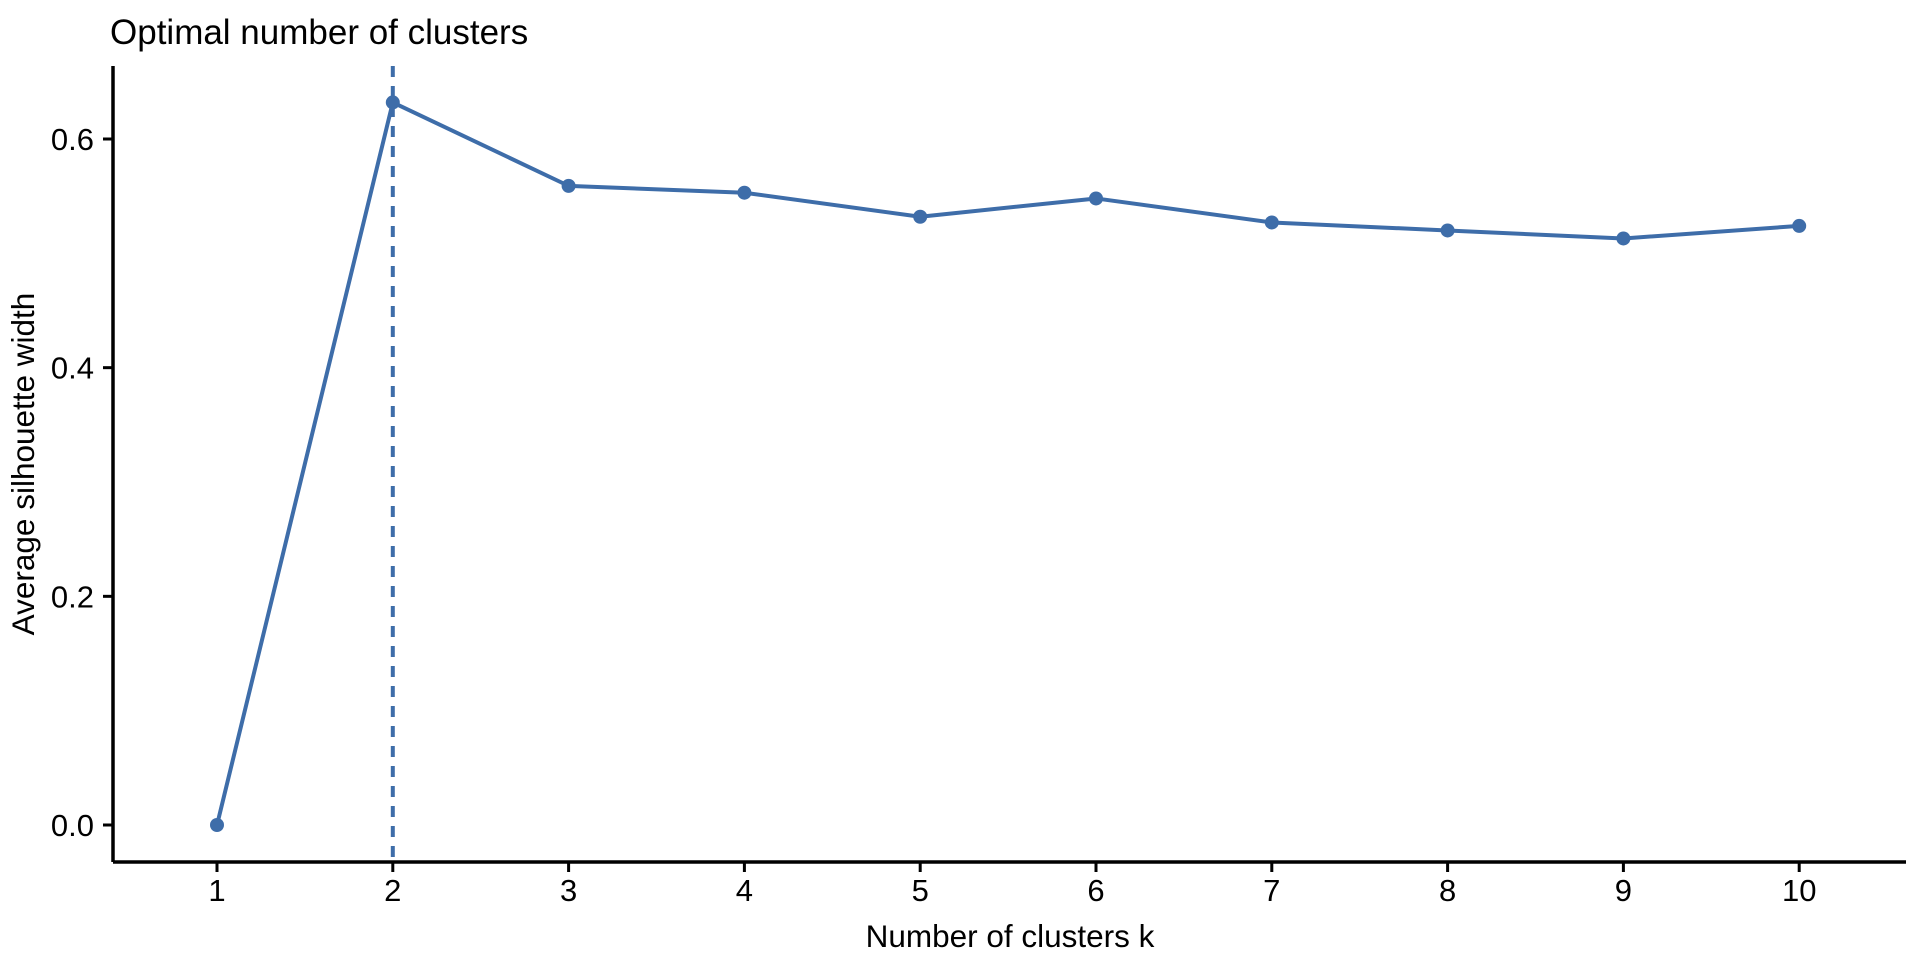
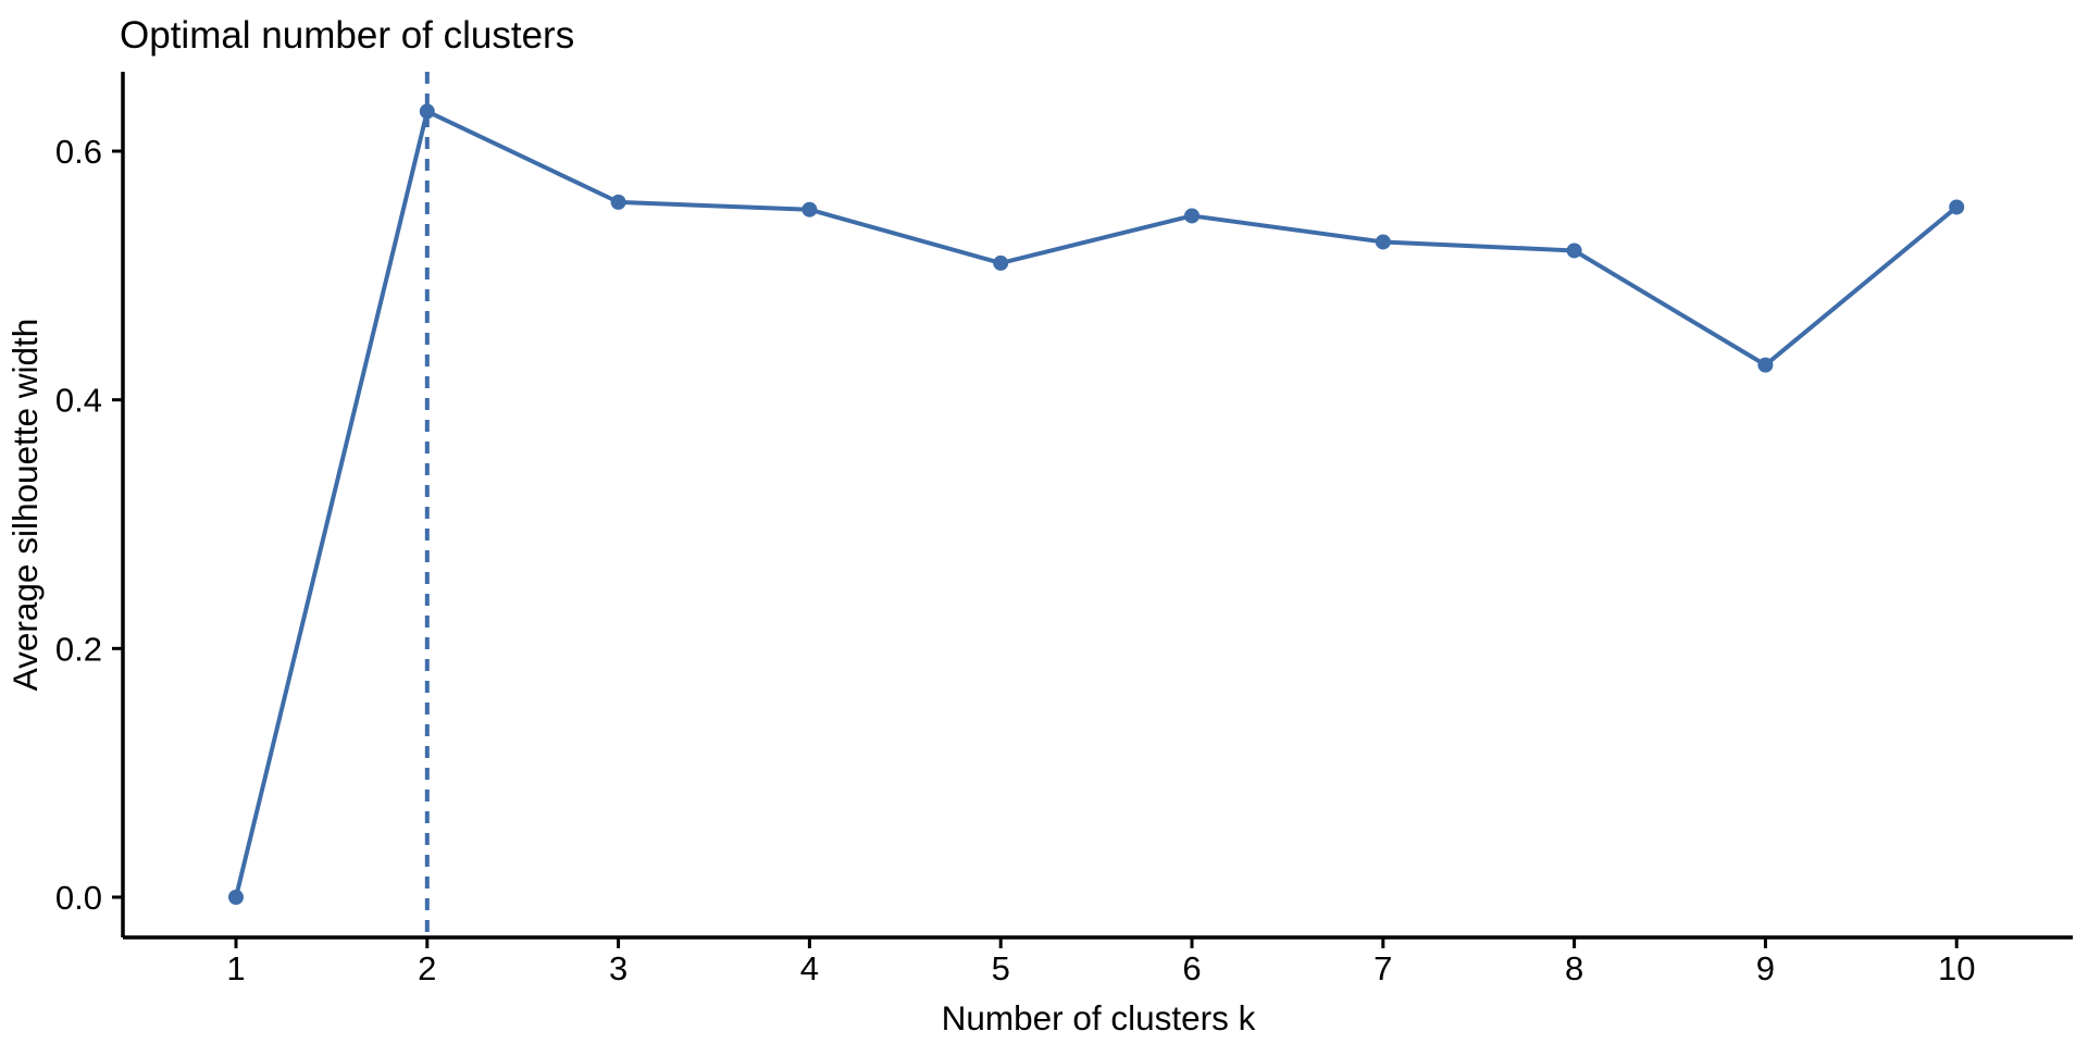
5: 0.532 -> 0.510
9: 0.513 -> 0.428
10: 0.524 -> 0.555
